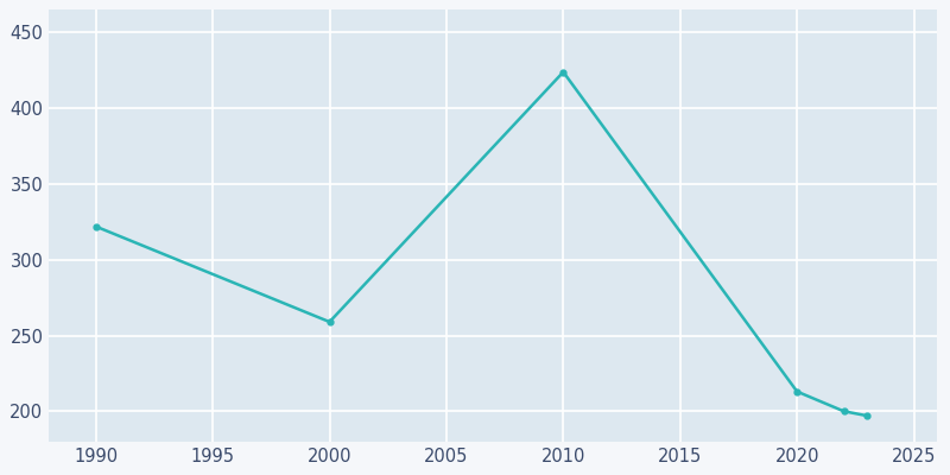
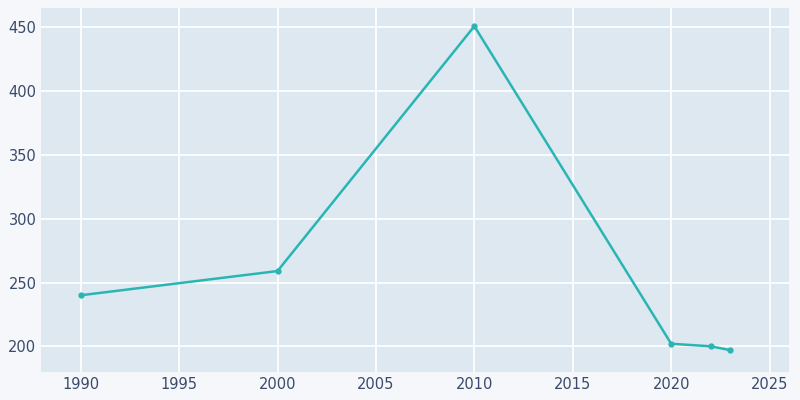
1990: 322 -> 240
2010: 424 -> 451
2020: 213 -> 202
